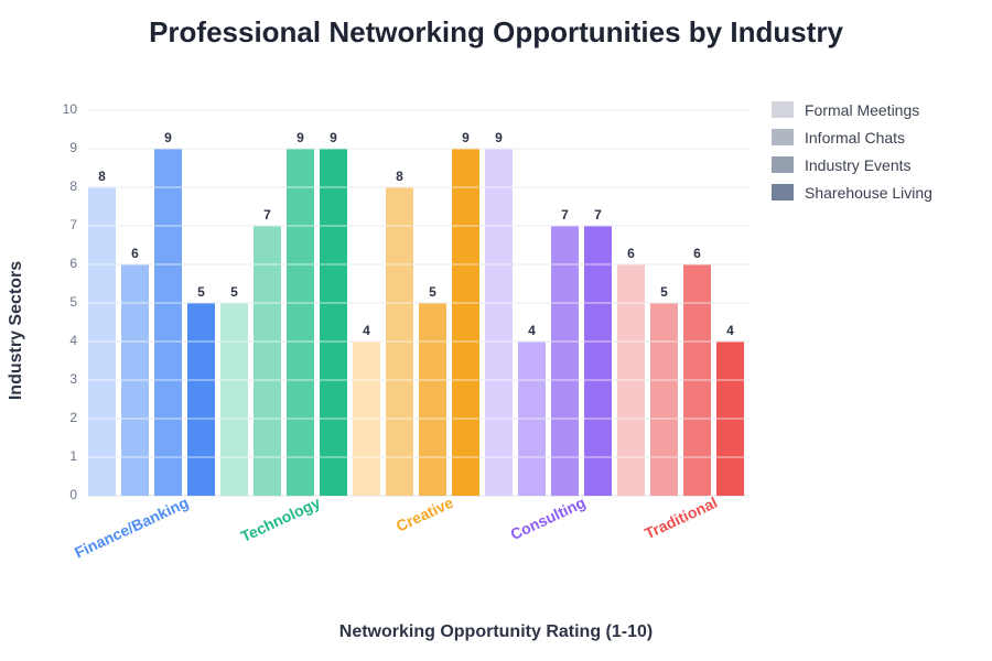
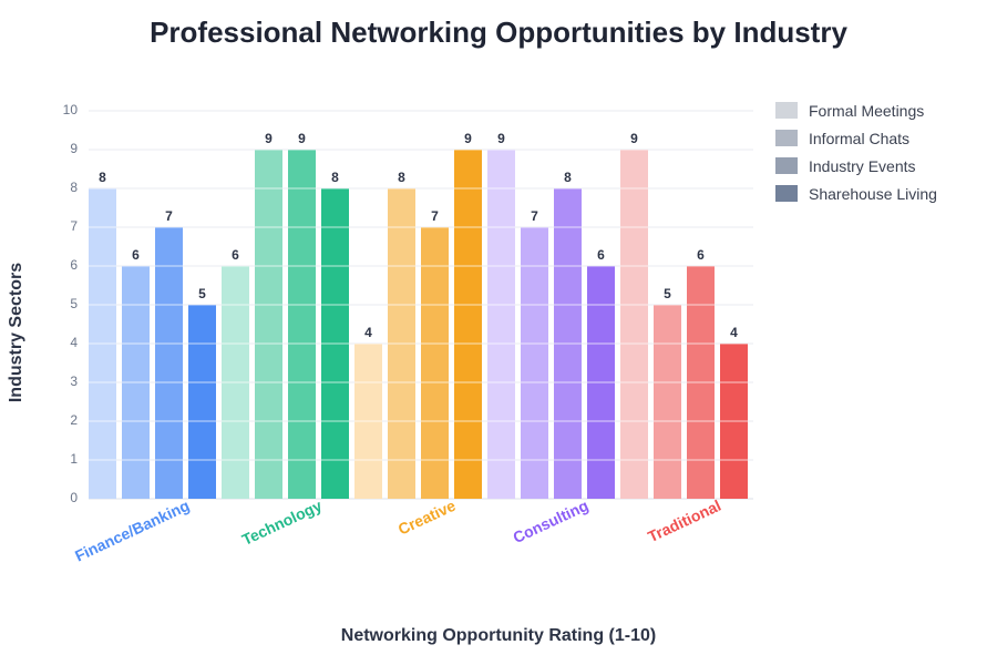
Industry Events/Finance/Banking: 9 -> 7
Formal Meetings/Technology: 5 -> 6
Informal Chats/Technology: 7 -> 9
Sharehouse Living/Technology: 9 -> 8
Industry Events/Creative: 5 -> 7
Informal Chats/Consulting: 4 -> 7
Industry Events/Consulting: 7 -> 8
Sharehouse Living/Consulting: 7 -> 6
Formal Meetings/Traditional: 6 -> 9
